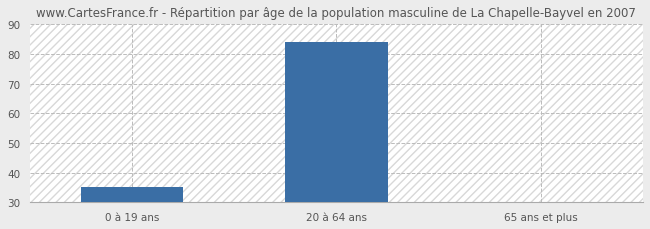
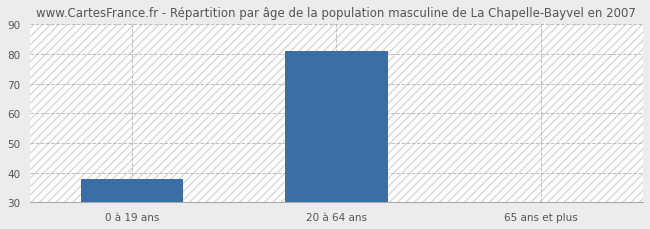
0 à 19 ans: 35 -> 38
20 à 64 ans: 84 -> 81
